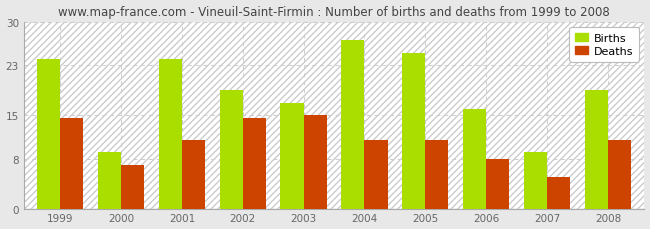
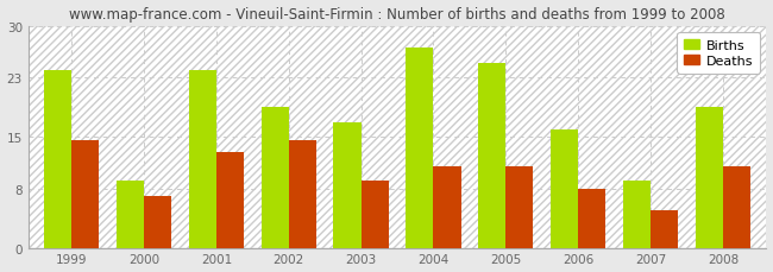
Deaths/2001: 11.0 -> 13.0
Deaths/2003: 15.0 -> 9.0
